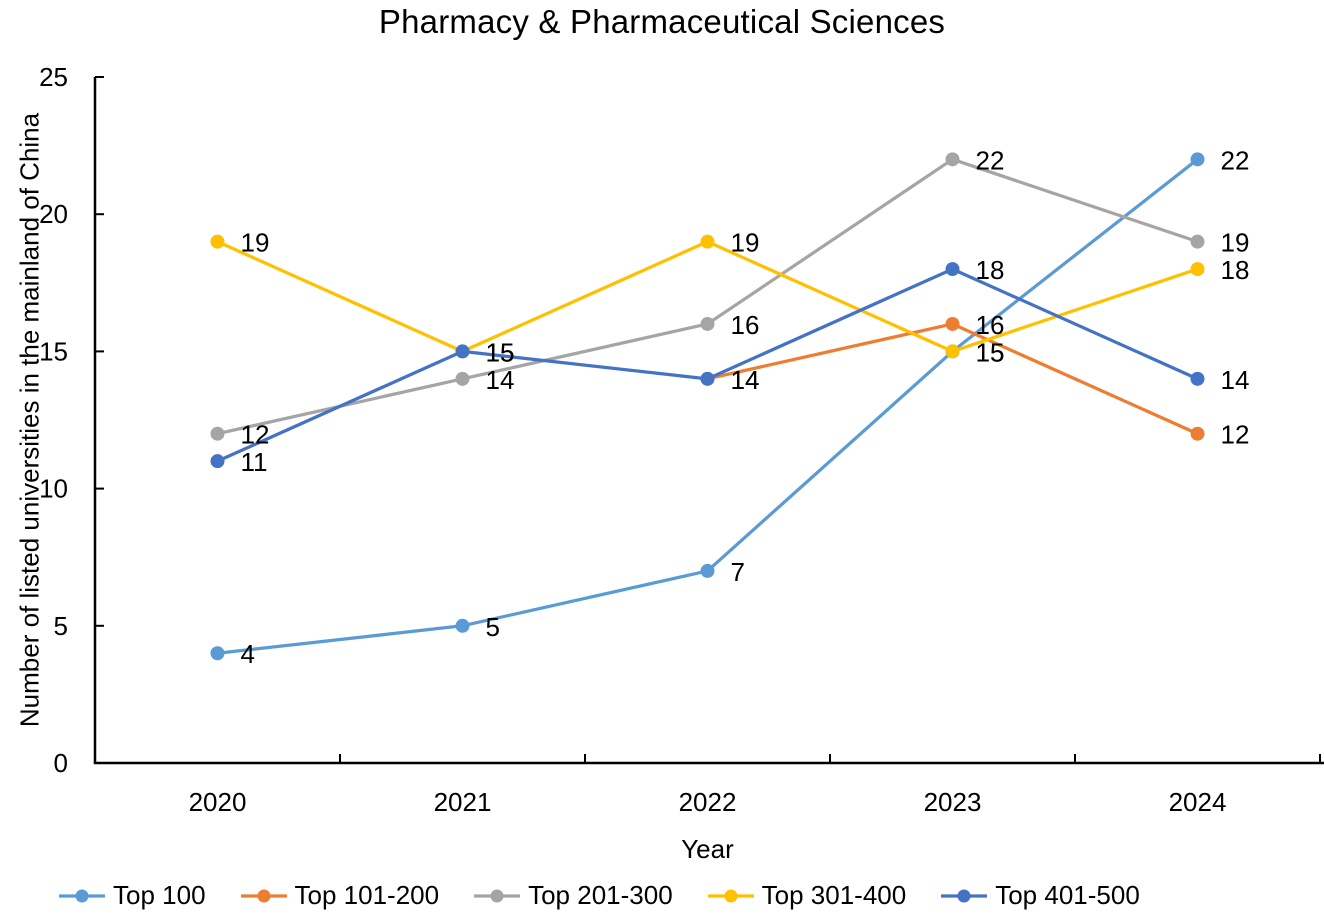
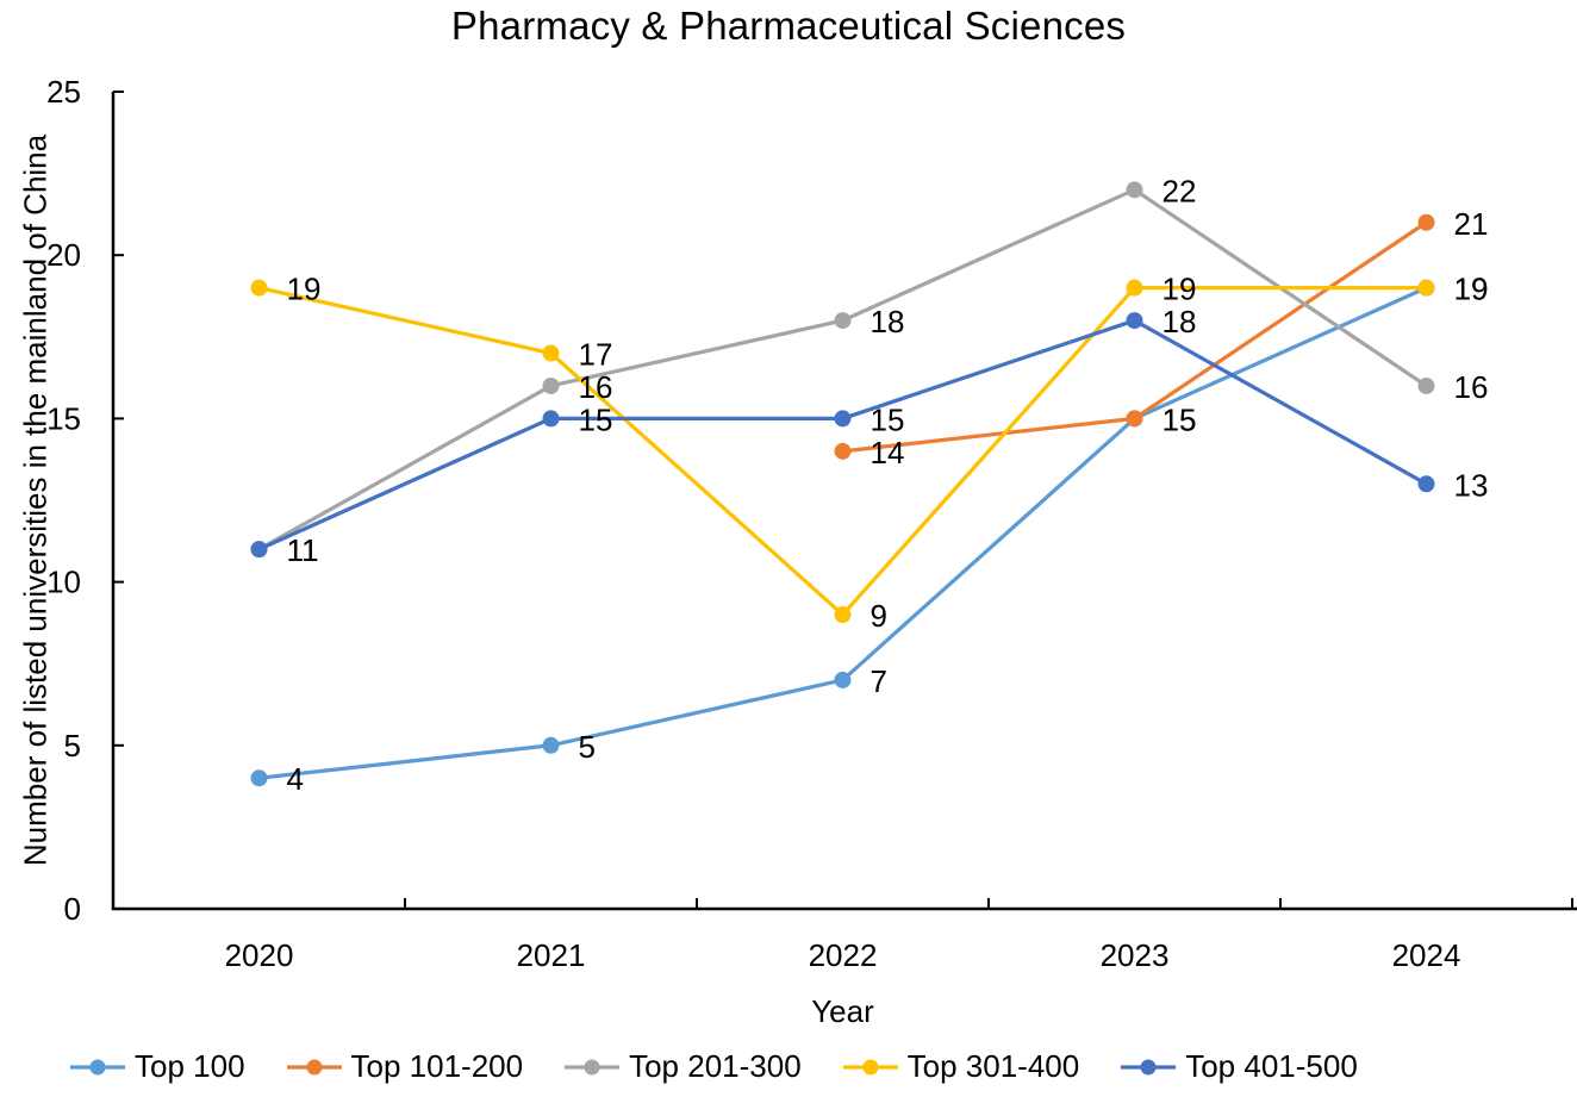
Top 201-300/2020: 12 -> 11
Top 201-300/2021: 14 -> 16
Top 301-400/2021: 15 -> 17
Top 201-300/2022: 16 -> 18
Top 301-400/2022: 19 -> 9
Top 401-500/2022: 14 -> 15
Top 101-200/2023: 16 -> 15
Top 301-400/2023: 15 -> 19
Top 100/2024: 22 -> 19
Top 101-200/2024: 12 -> 21
Top 201-300/2024: 19 -> 16
Top 301-400/2024: 18 -> 19
Top 401-500/2024: 14 -> 13
